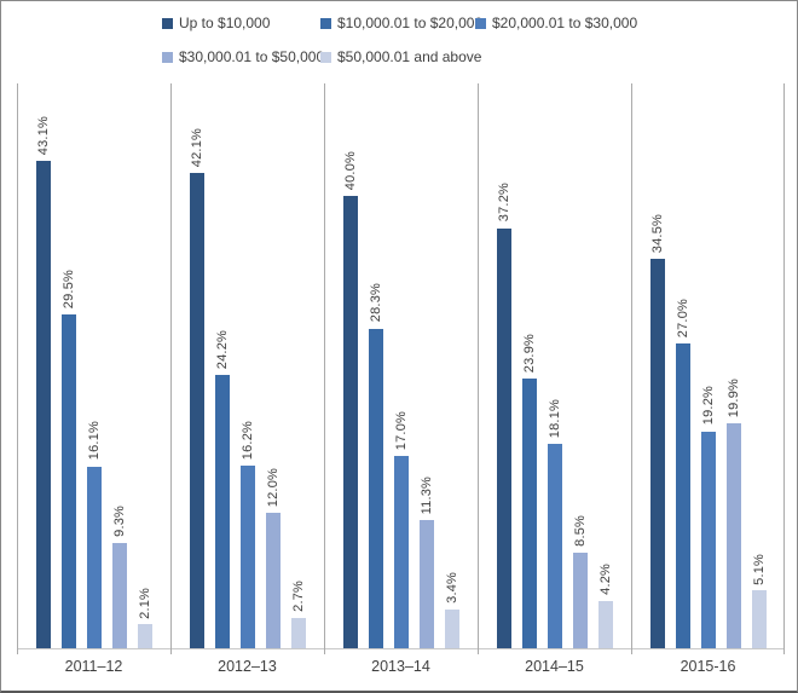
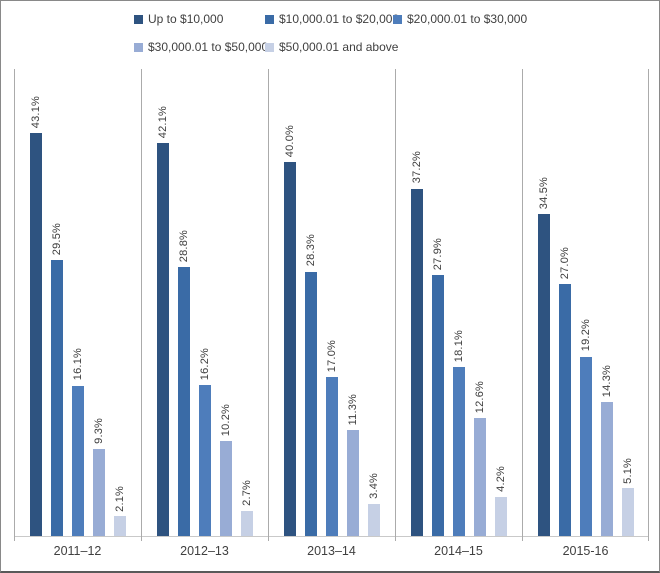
$10,000.01 to $20,000/2012–13: 24.2% -> 28.8%
$30,000.01 to $50,000/2012–13: 12.0% -> 10.2%
$10,000.01 to $20,000/2014–15: 23.9% -> 27.9%
$30,000.01 to $50,000/2014–15: 8.5% -> 12.6%
$30,000.01 to $50,000/2015-16: 19.9% -> 14.3%
